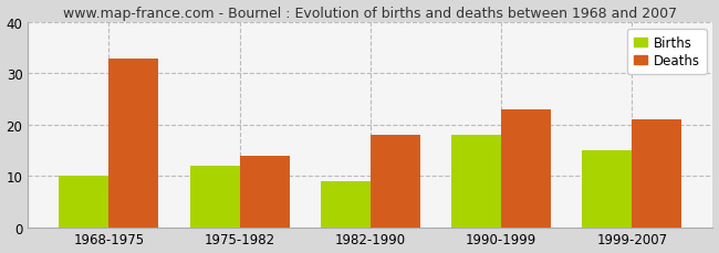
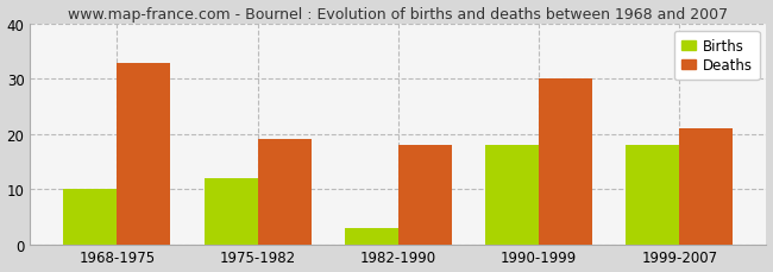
Deaths/1975-1982: 14 -> 19
Births/1982-1990: 9 -> 3
Deaths/1990-1999: 23 -> 30
Births/1999-2007: 15 -> 18
